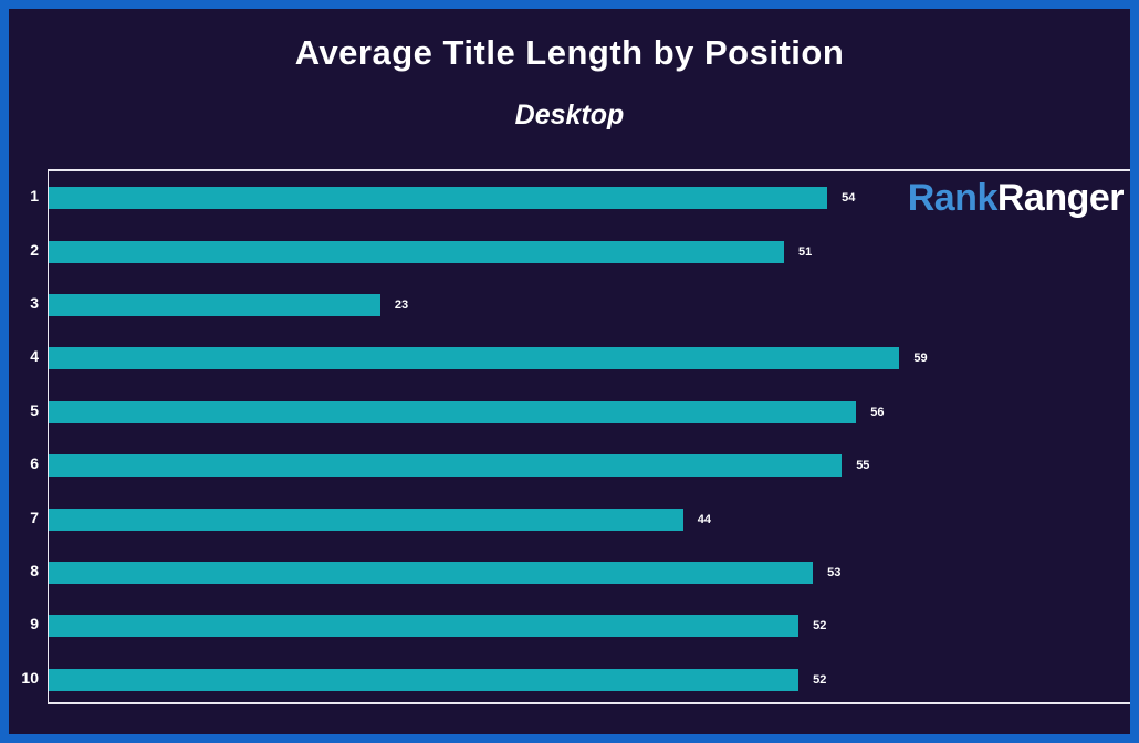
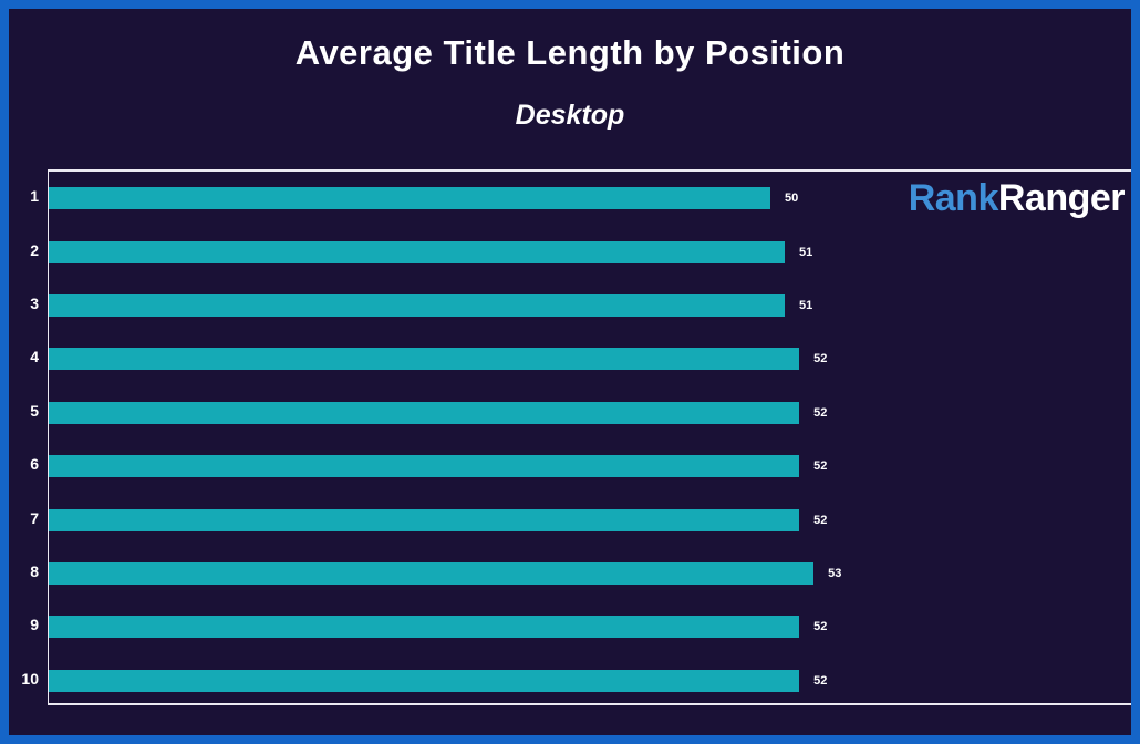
1: 54 -> 50
3: 23 -> 51
4: 59 -> 52
5: 56 -> 52
6: 55 -> 52
7: 44 -> 52
